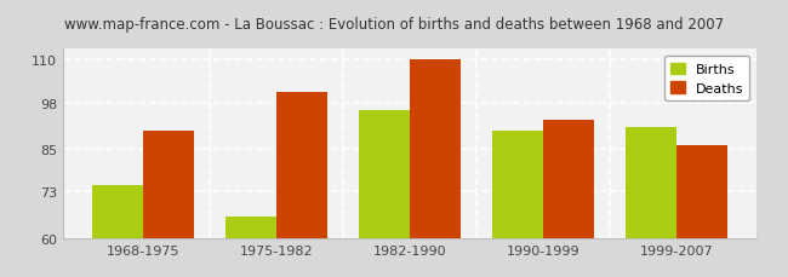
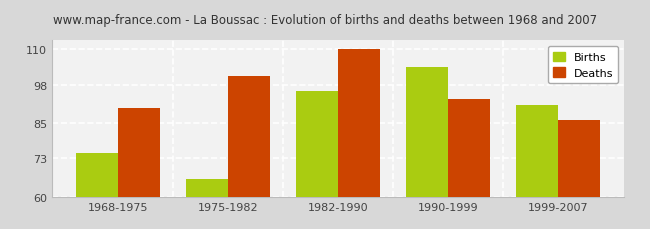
Births/1990-1999: 90 -> 104
